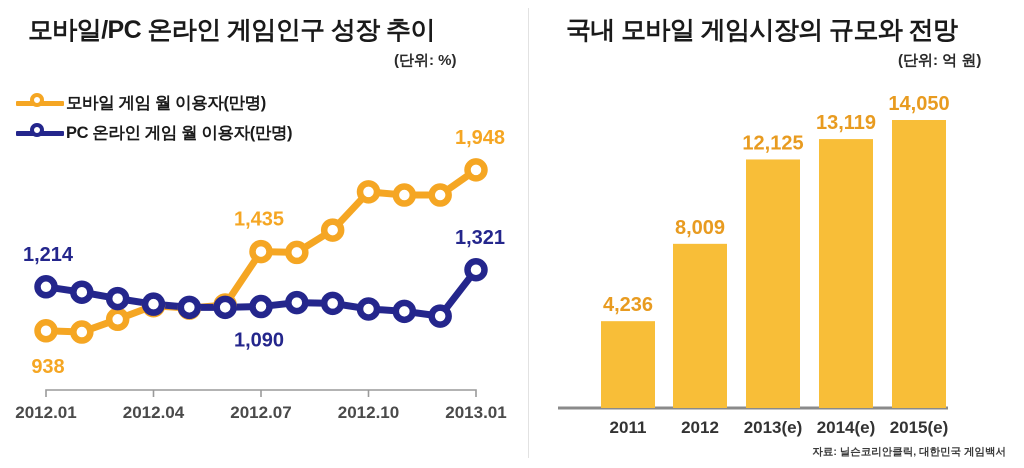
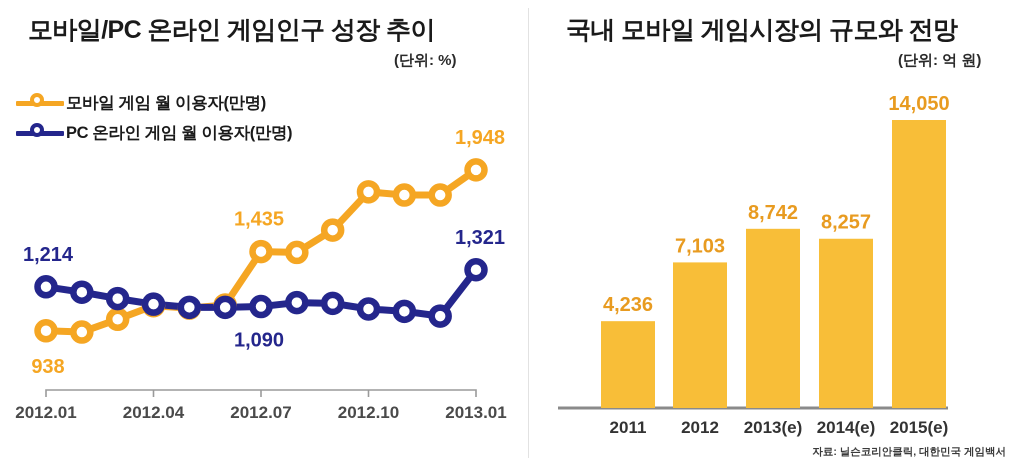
국내 모바일 게임시장의 규모와 전망/2012: 8,009 -> 7,103
국내 모바일 게임시장의 규모와 전망/2013(e): 12,125 -> 8,742
국내 모바일 게임시장의 규모와 전망/2014(e): 13,119 -> 8,257
